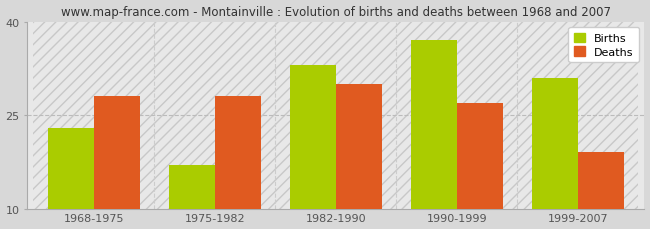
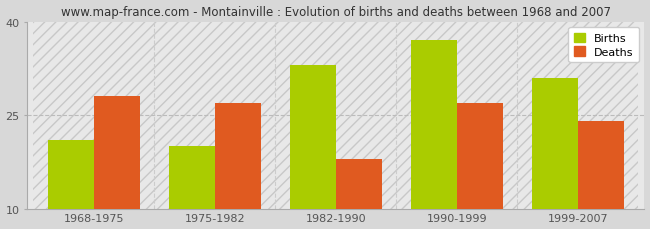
Births/1968-1975: 23 -> 21
Births/1975-1982: 17 -> 20
Deaths/1975-1982: 28 -> 27
Deaths/1982-1990: 30 -> 18
Deaths/1999-2007: 19 -> 24
